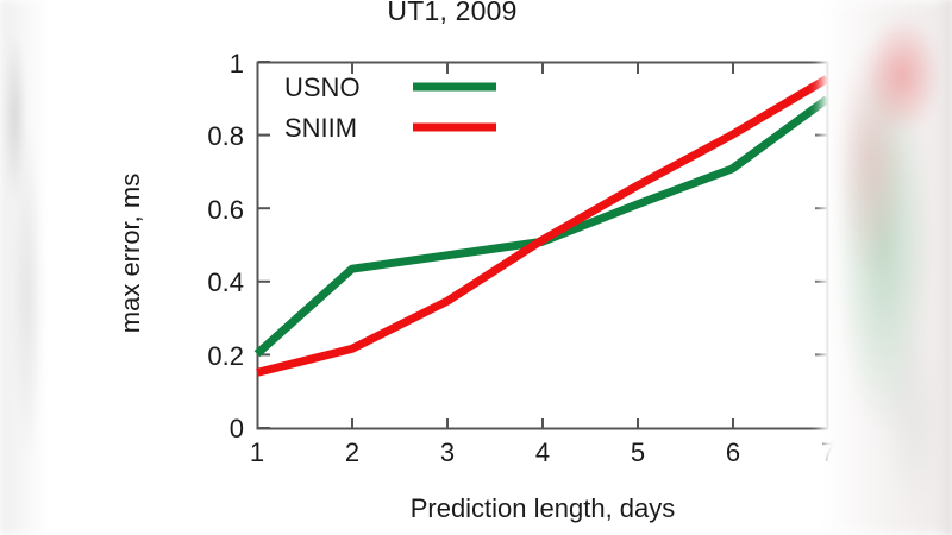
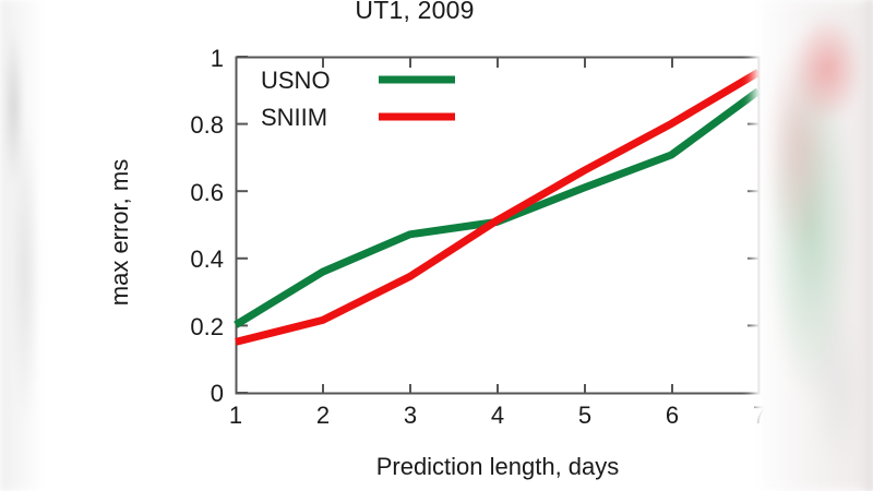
USNO/2: 0.47 -> 0.39
